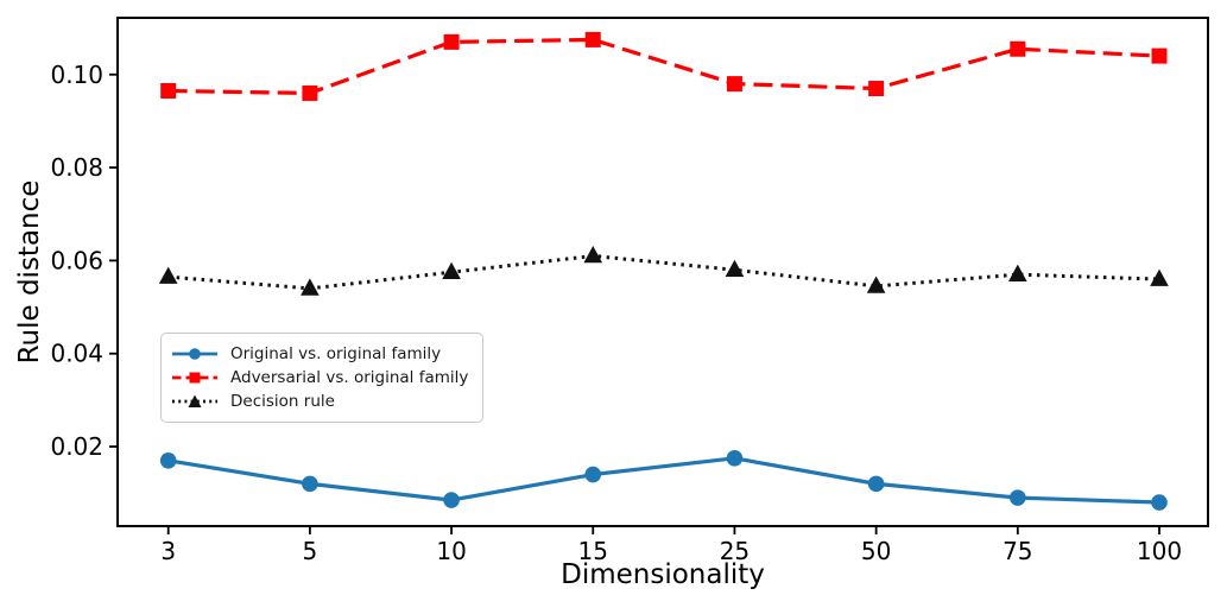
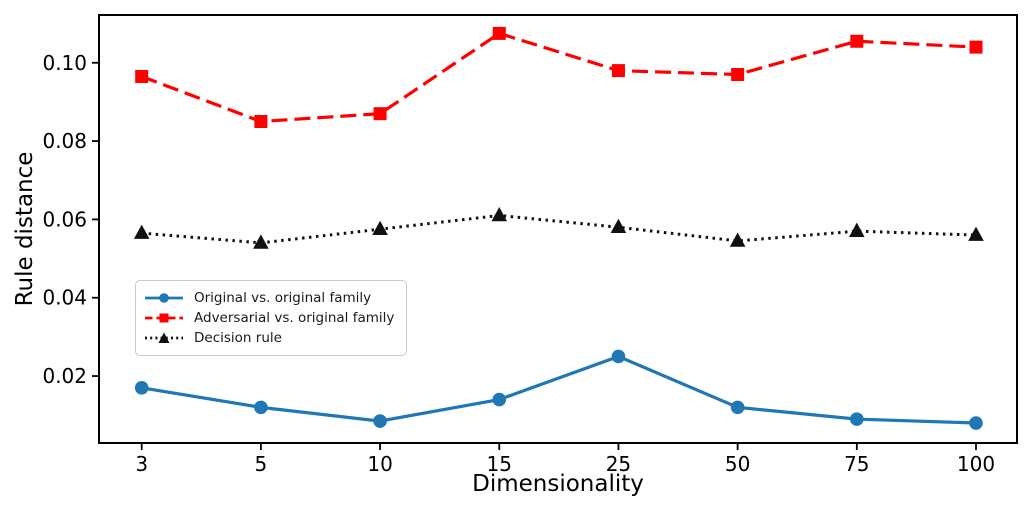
Adversarial vs. original family/5: 0.096 -> 0.085
Adversarial vs. original family/10: 0.107 -> 0.087
Original vs. original family/25: 0.018 -> 0.025
